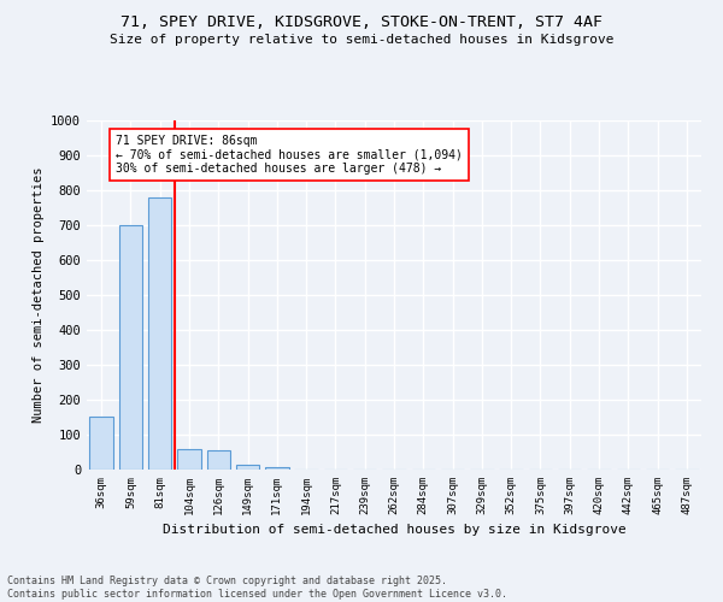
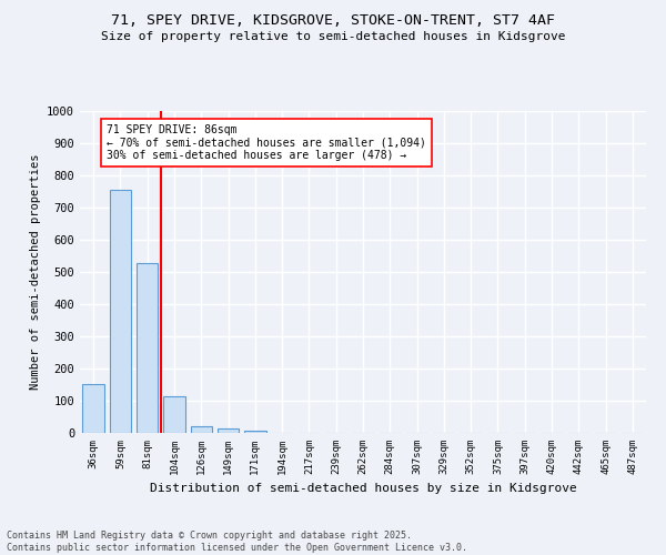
59sqm: 700 -> 756
81sqm: 780 -> 526
104sqm: 60 -> 113
126sqm: 55 -> 20
